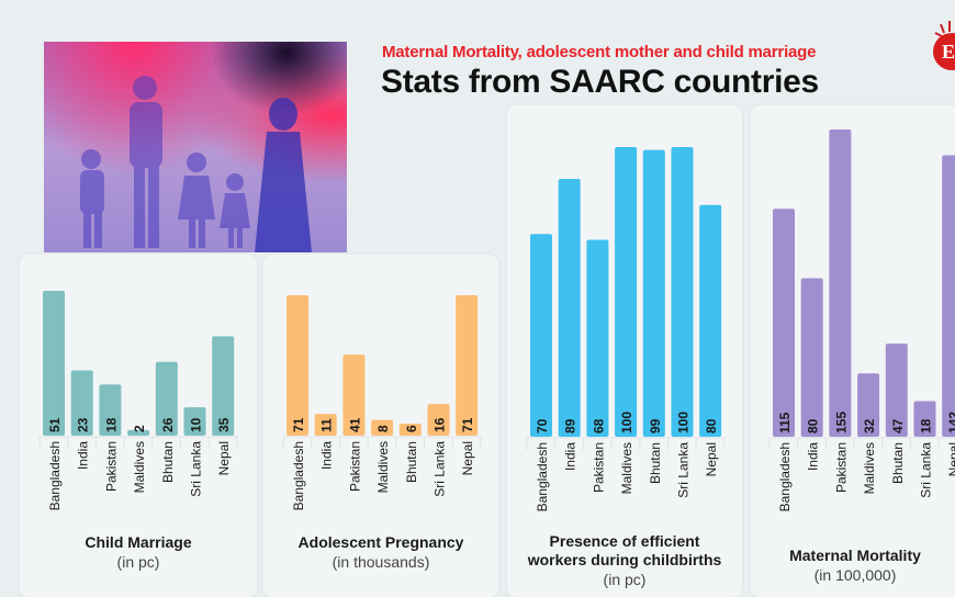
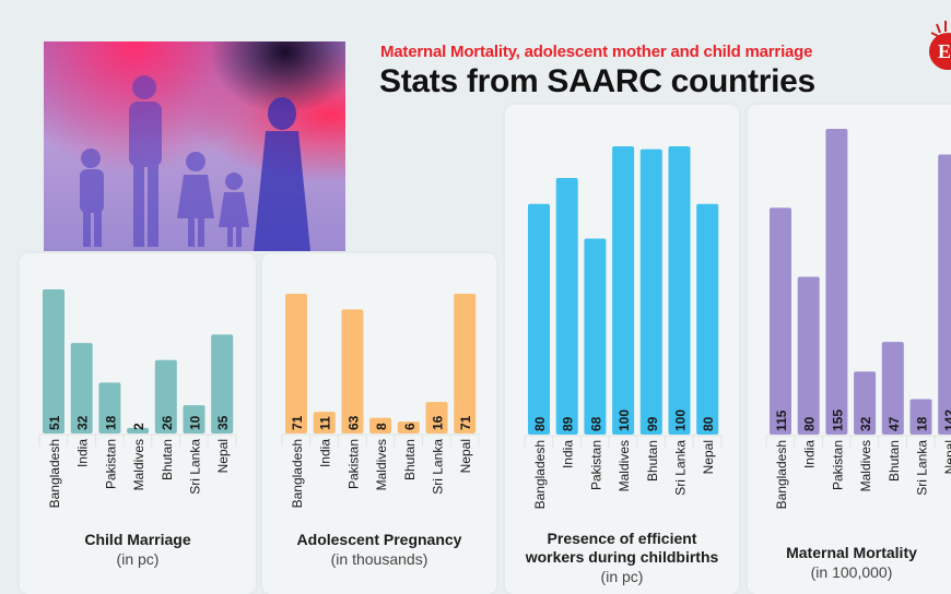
Child Marriage/India: 23 -> 32
Adolescent Pregnancy/Pakistan: 41 -> 63
Presence of efficient workers during childbirths/Bangladesh: 70 -> 80
